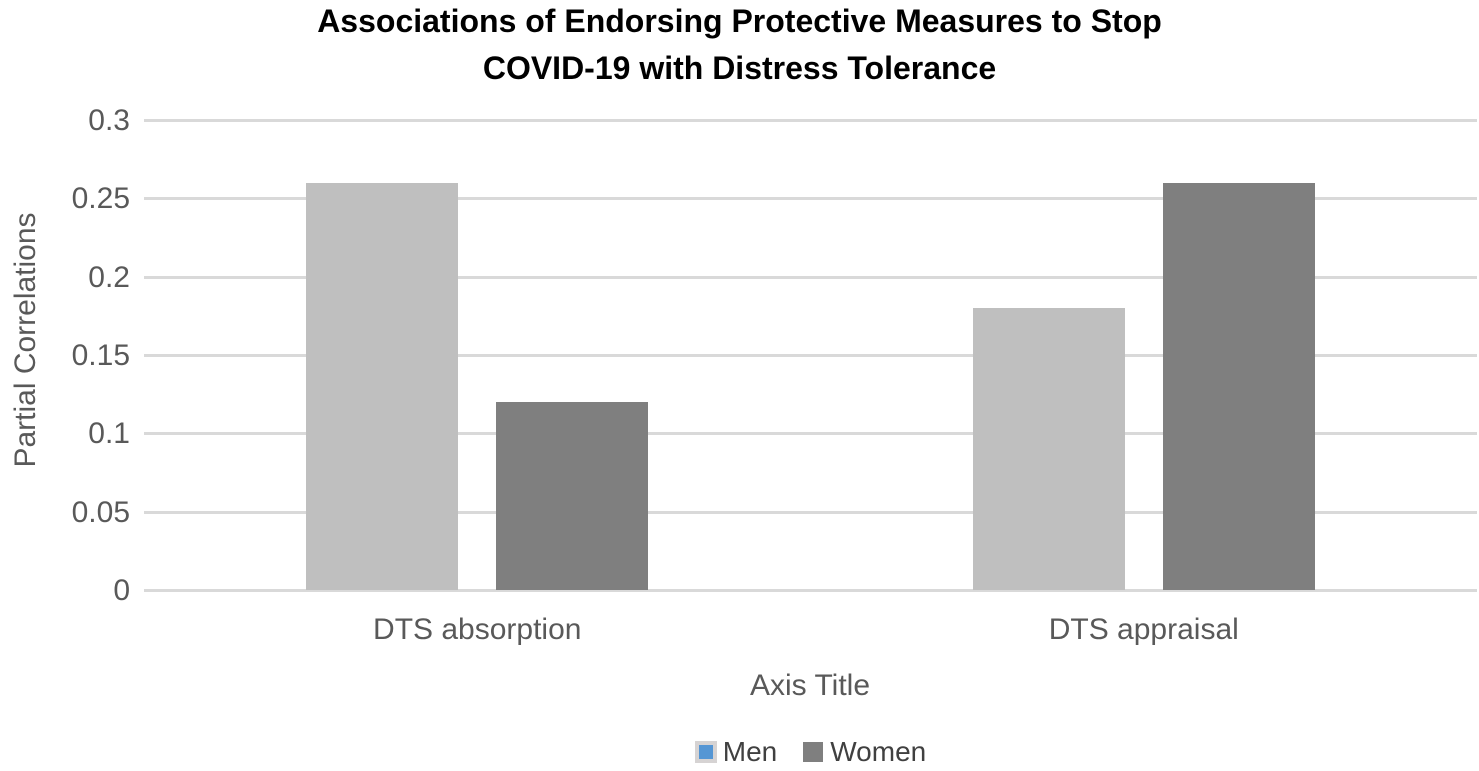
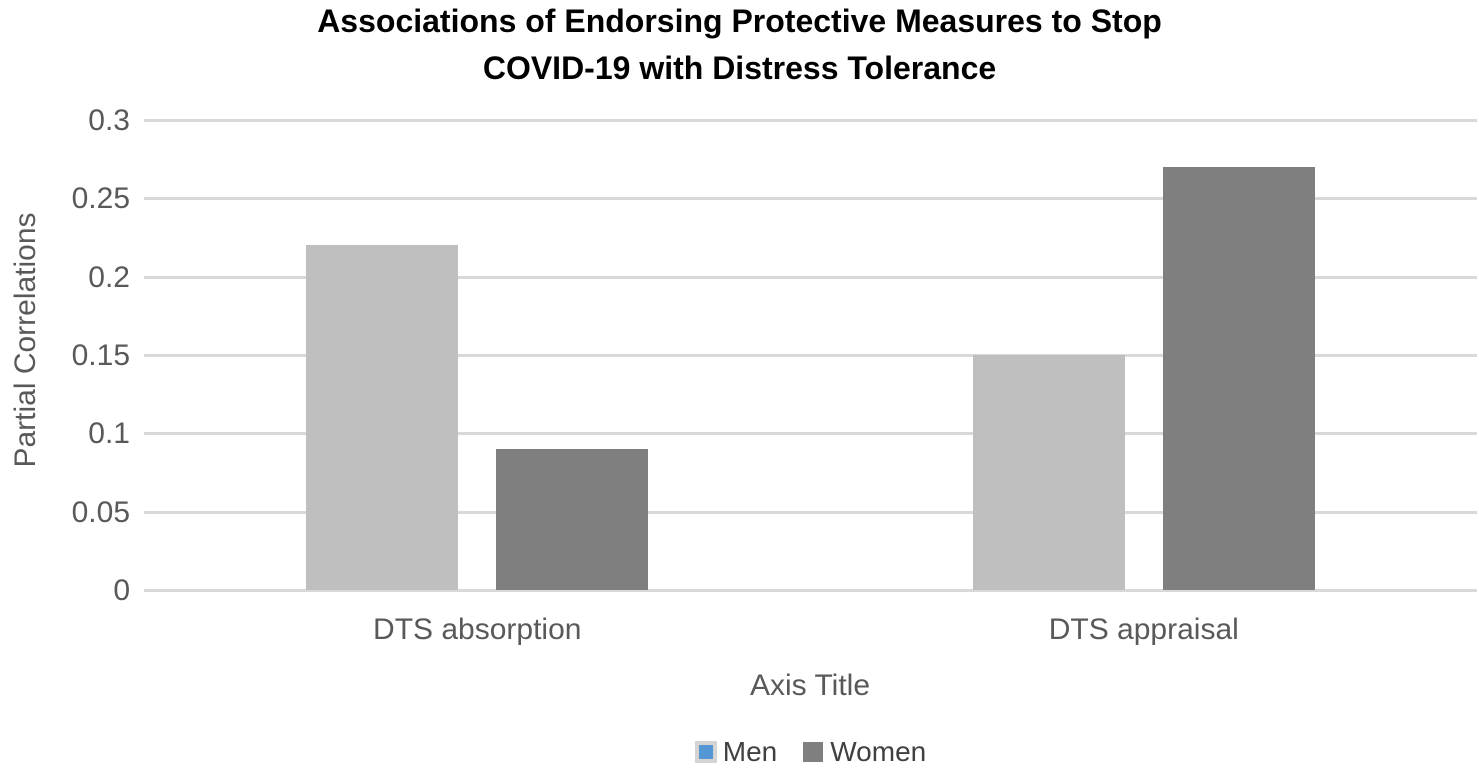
Men/DTS absorption: 0.26 -> 0.22
Women/DTS absorption: 0.12 -> 0.09
Men/DTS appraisal: 0.18 -> 0.15
Women/DTS appraisal: 0.26 -> 0.27
